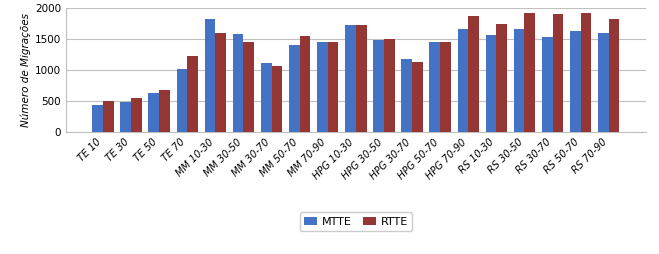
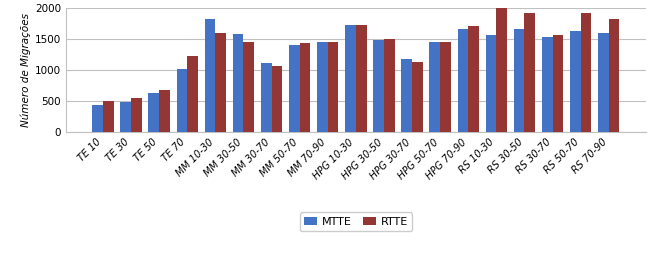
RTTE/MM 50-70: 1540 -> 1430
RTTE/HPG 70-90: 1860 -> 1700
RTTE/RS 10-30: 1740 -> 2000
RTTE/RS 30-70: 1900 -> 1560
